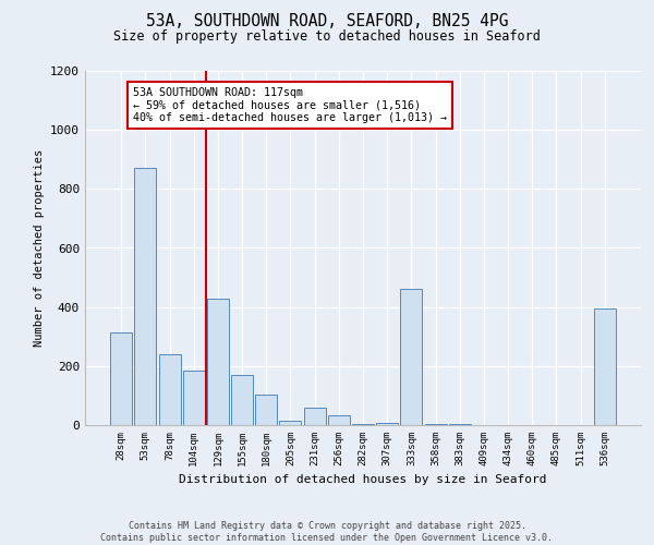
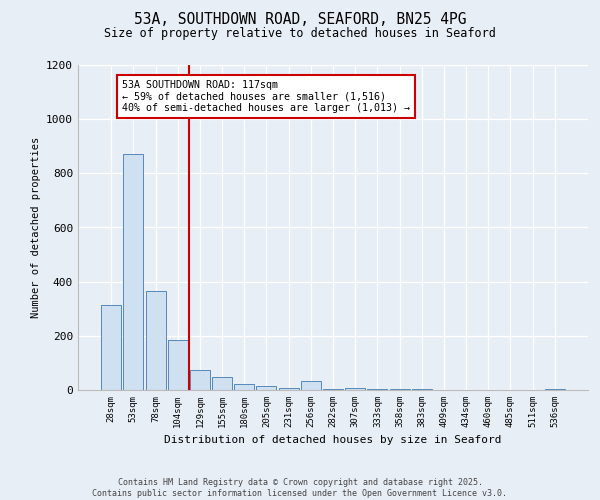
78sqm: 240 -> 365
129sqm: 430 -> 75
155sqm: 170 -> 48
180sqm: 105 -> 22
231sqm: 60 -> 8
333sqm: 460 -> 5
536sqm: 395 -> 3
